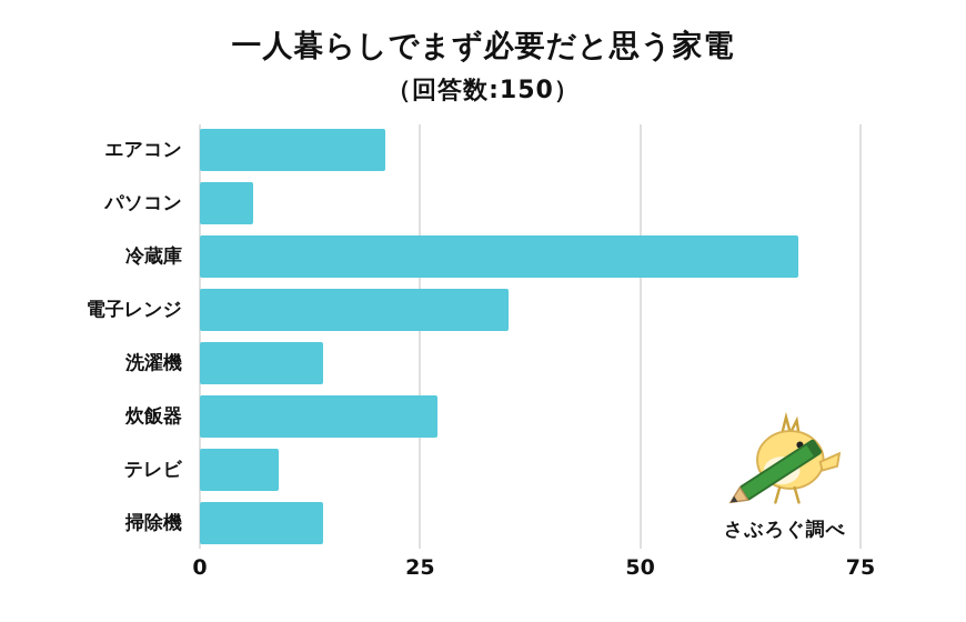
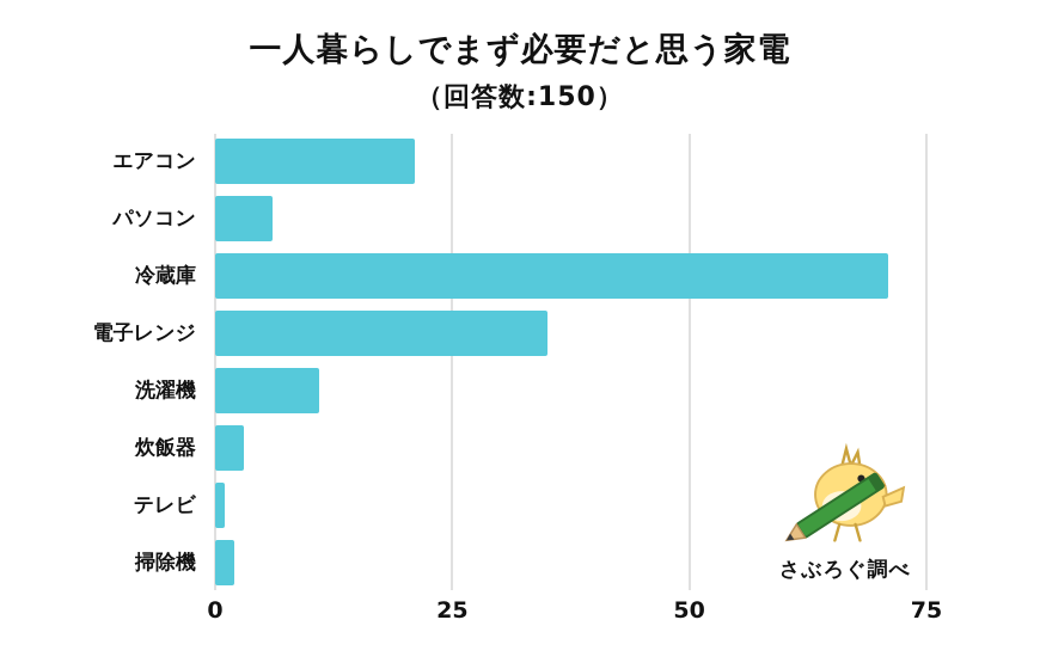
冷蔵庫: 68 -> 71
洗濯機: 14 -> 11
炊飯器: 27 -> 3
テレビ: 9 -> 1
掃除機: 14 -> 2
